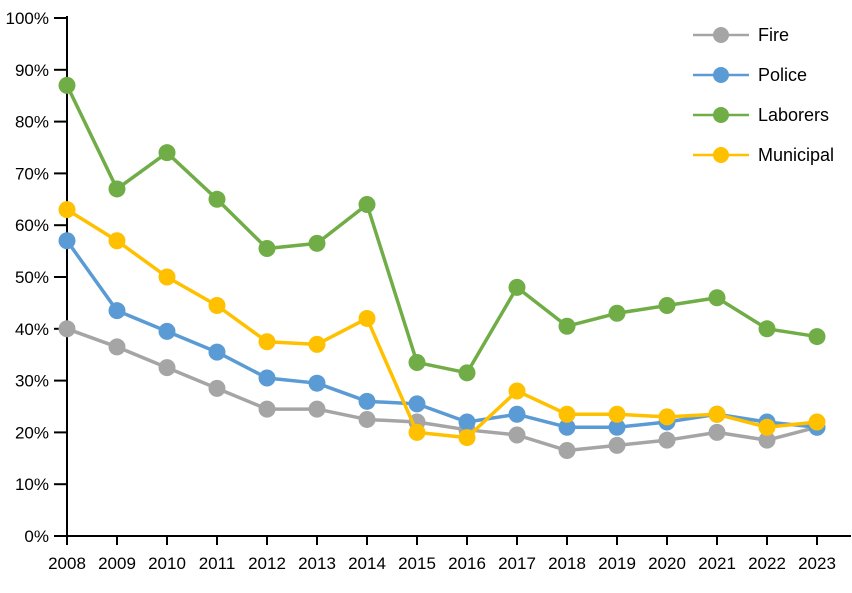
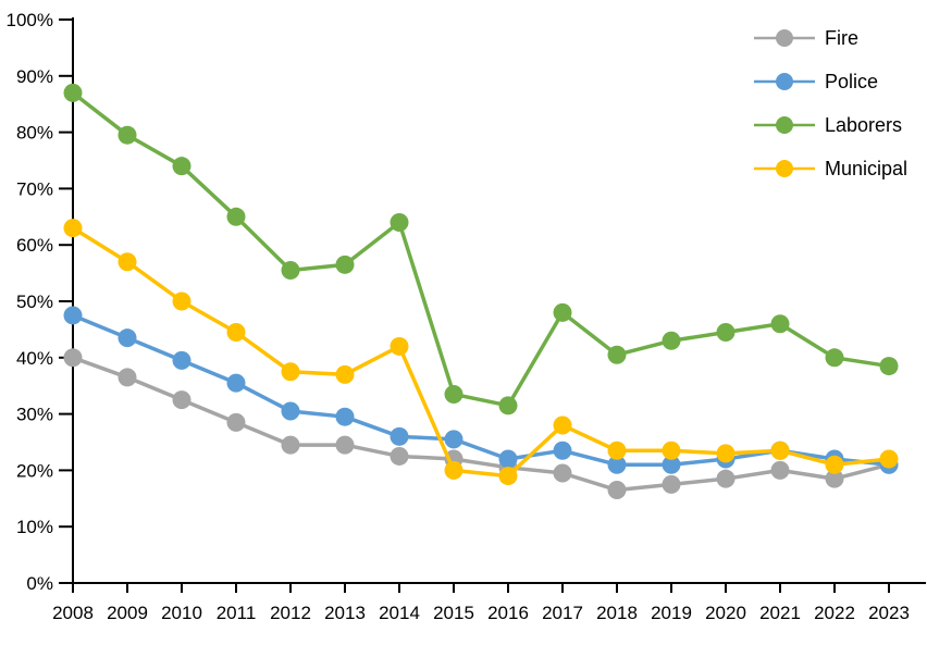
Police/2008: 57% -> 48%
Laborers/2009: 67% -> 80%
